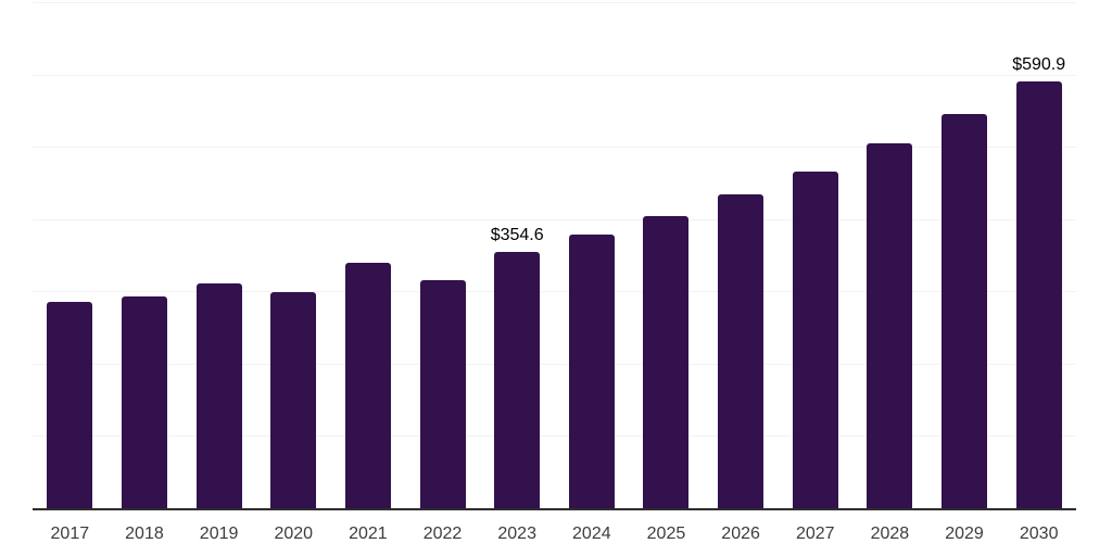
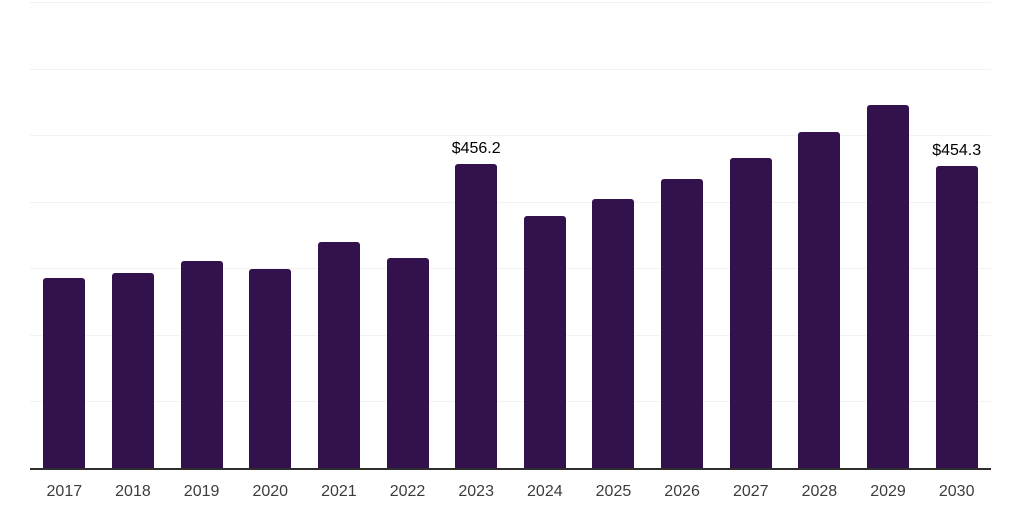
2023: $354.6 -> $456.2
2030: $590.9 -> $454.3
